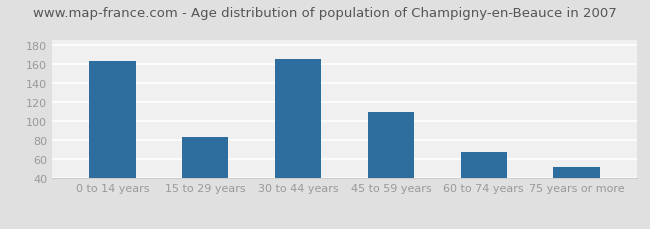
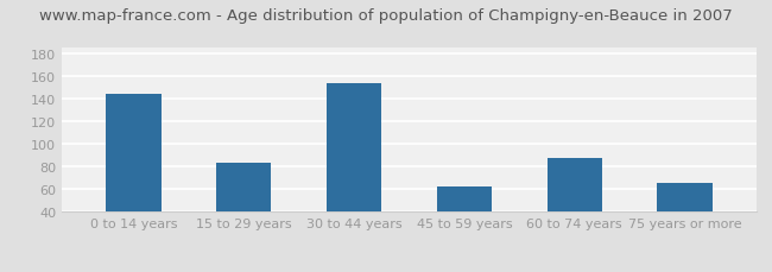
0 to 14 years: 163 -> 144
30 to 44 years: 165 -> 154
45 to 59 years: 110 -> 62
60 to 74 years: 68 -> 88
75 years or more: 52 -> 66
